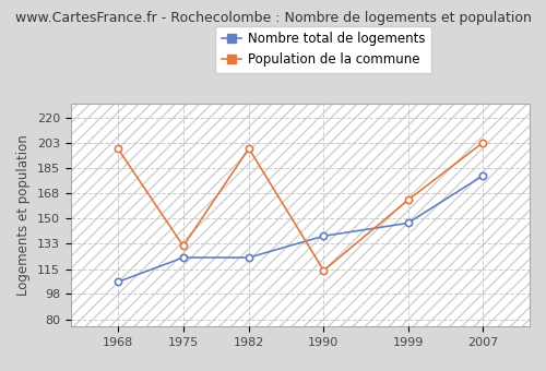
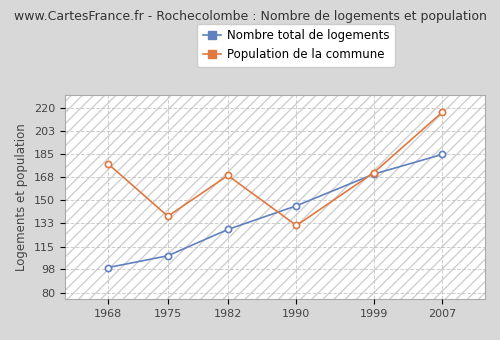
Nombre total de logements/1968: 106 -> 99
Population de la commune/1968: 199 -> 178
Nombre total de logements/1975: 123 -> 108
Population de la commune/1975: 131 -> 138
Nombre total de logements/1982: 123 -> 128
Population de la commune/1982: 199 -> 169
Nombre total de logements/1990: 138 -> 146
Population de la commune/1990: 114 -> 131
Nombre total de logements/1999: 147 -> 170
Population de la commune/1999: 163 -> 171
Nombre total de logements/2007: 180 -> 185
Population de la commune/2007: 203 -> 217
